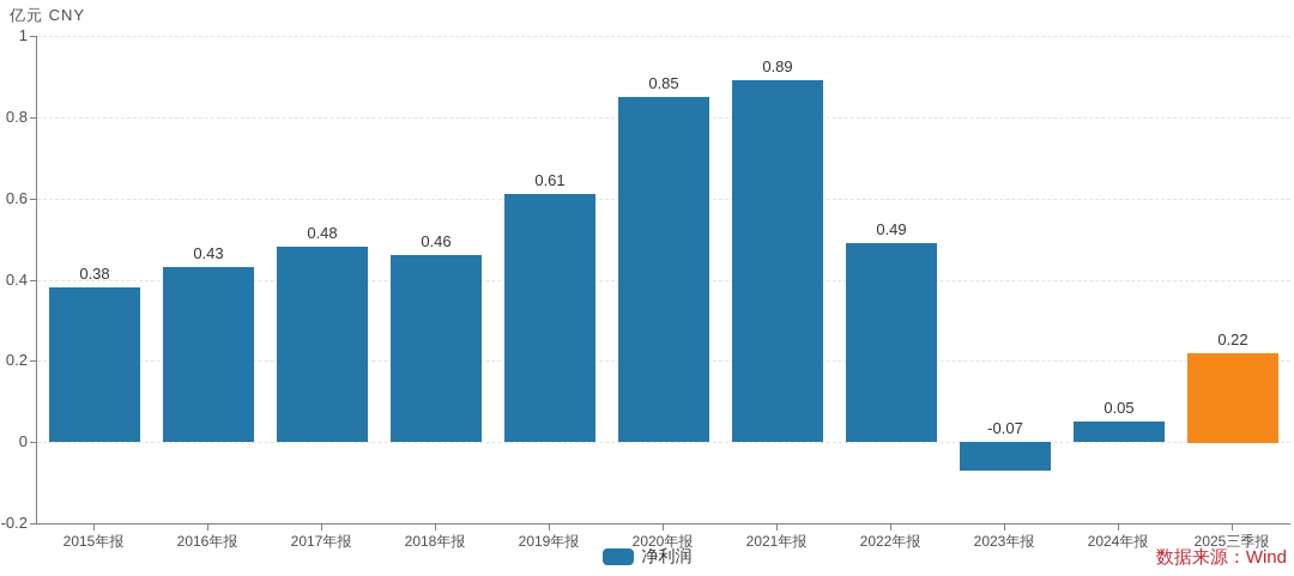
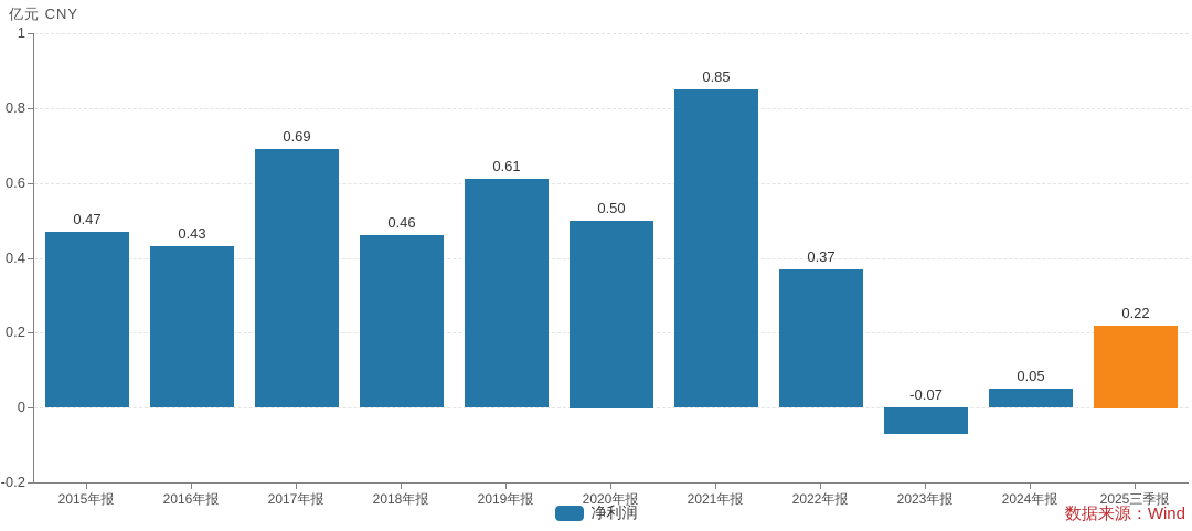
2015年报: 0.38 -> 0.47
2017年报: 0.48 -> 0.69
2020年报: 0.85 -> 0.50
2021年报: 0.89 -> 0.85
2022年报: 0.49 -> 0.37
